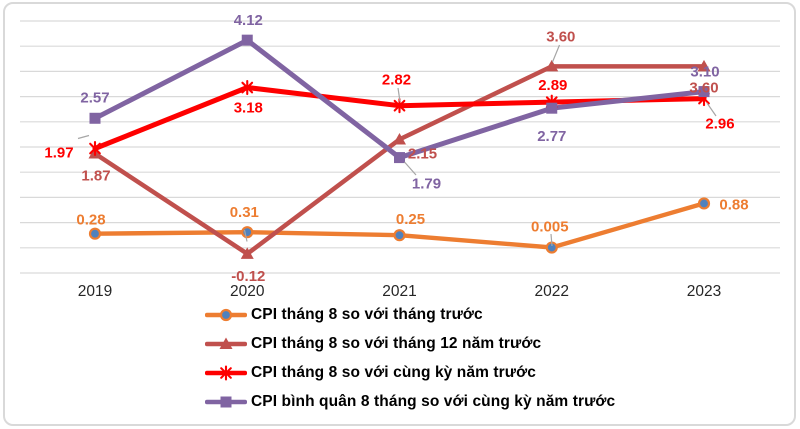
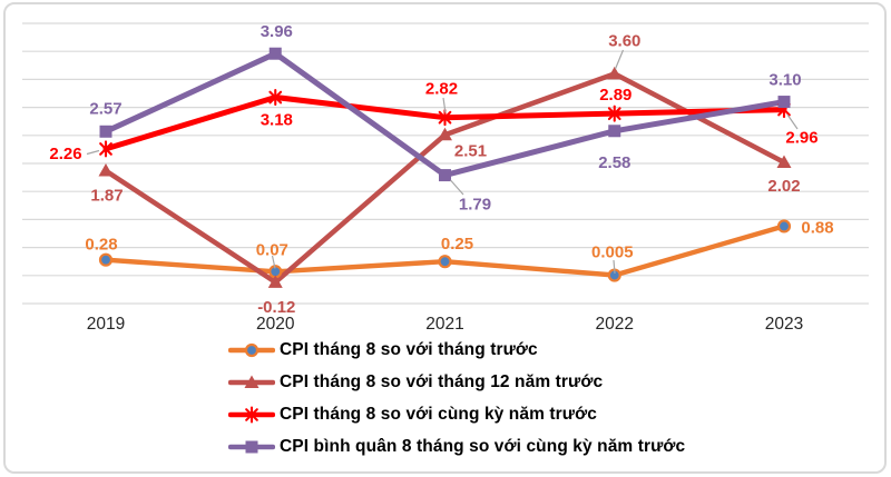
CPI tháng 8 so với cùng kỳ năm trước/2019: 1.97 -> 2.26
CPI tháng 8 so với tháng trước/2020: 0.31 -> 0.07
CPI bình quân 8 tháng so với cùng kỳ năm trước/2020: 4.12 -> 3.96
CPI tháng 8 so với tháng 12 năm trước/2021: 2.15 -> 2.51
CPI bình quân 8 tháng so với cùng kỳ năm trước/2022: 2.77 -> 2.58
CPI tháng 8 so với tháng 12 năm trước/2023: 3.60 -> 2.02
